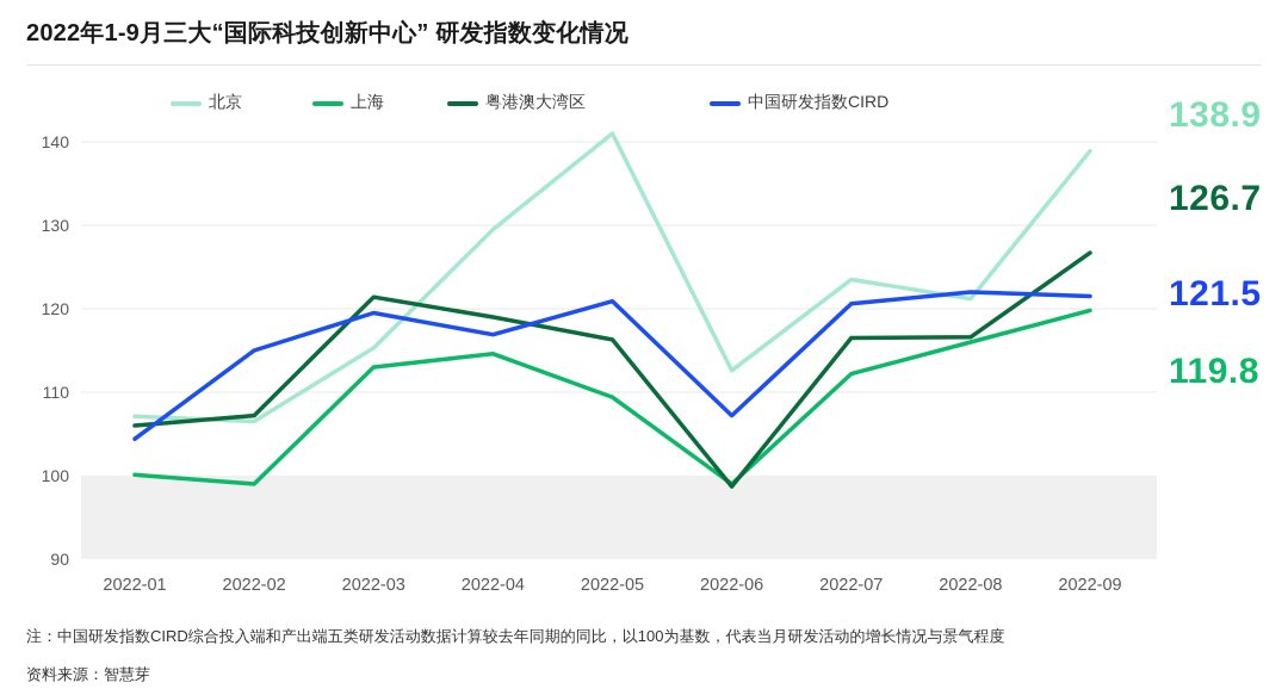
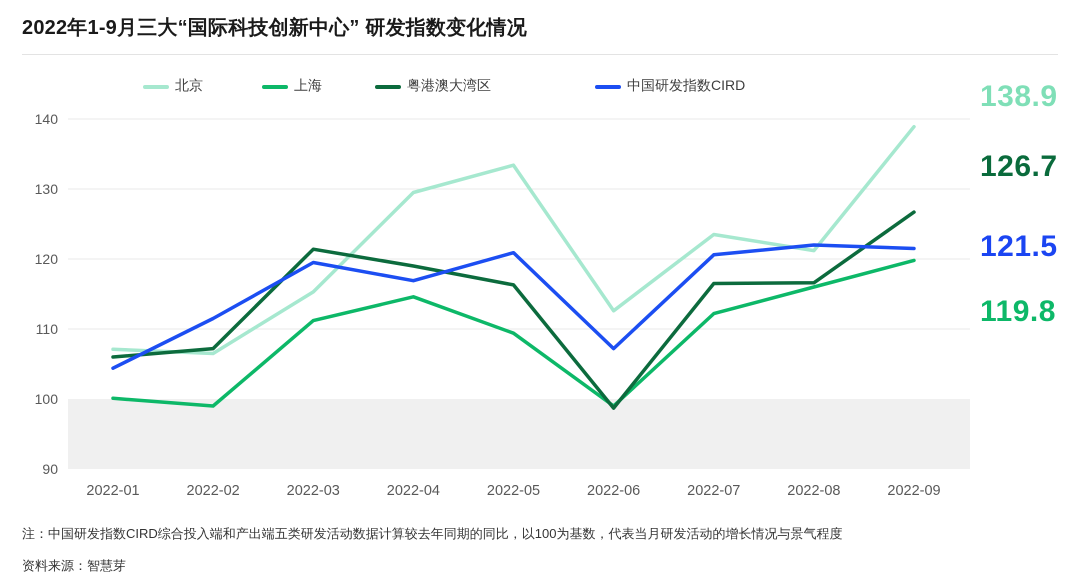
中国研发指数CIRD/2022-02: 115 -> 112
上海/2022-03: 113 -> 111
北京/2022-05: 141 -> 133
